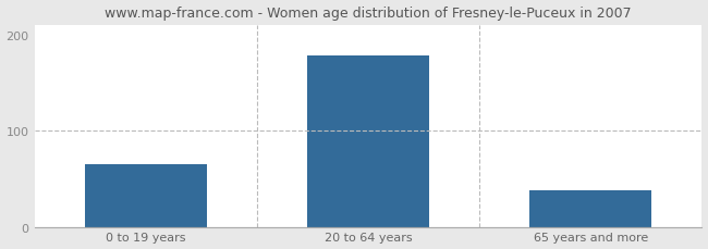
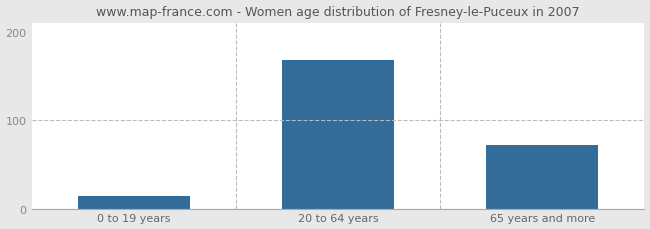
0 to 19 years: 65 -> 14
20 to 64 years: 178 -> 168
65 years and more: 38 -> 72
